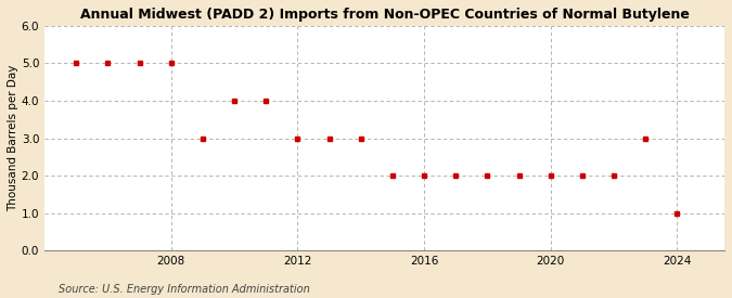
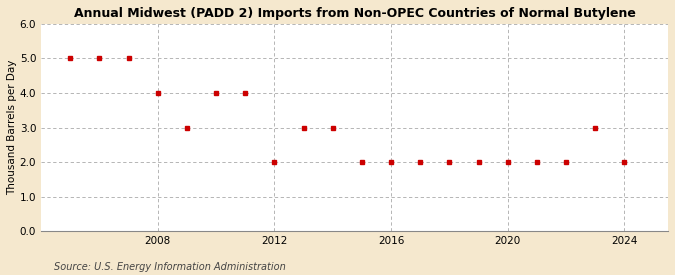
2008: 5 -> 4
2012: 3 -> 2
2024: 1 -> 2
